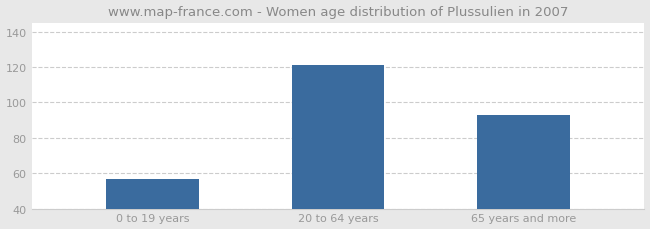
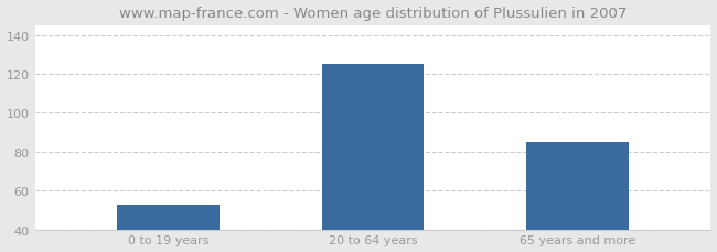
0 to 19 years: 57 -> 53
20 to 64 years: 121 -> 125
65 years and more: 93 -> 85
